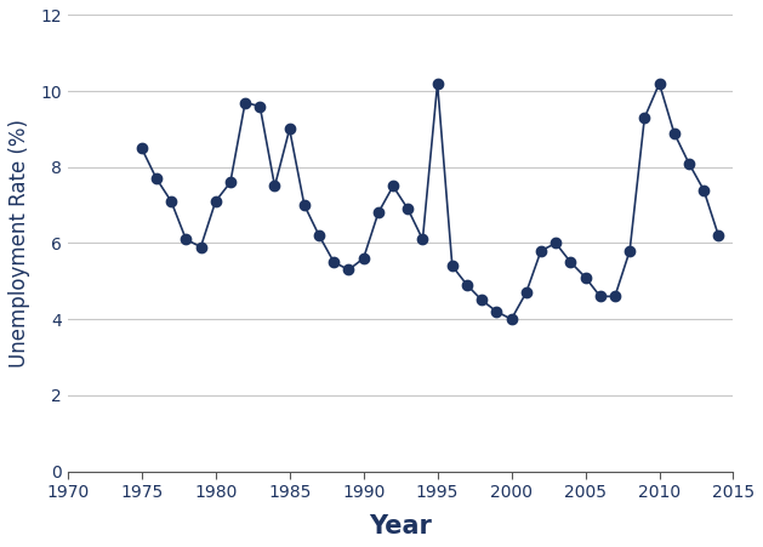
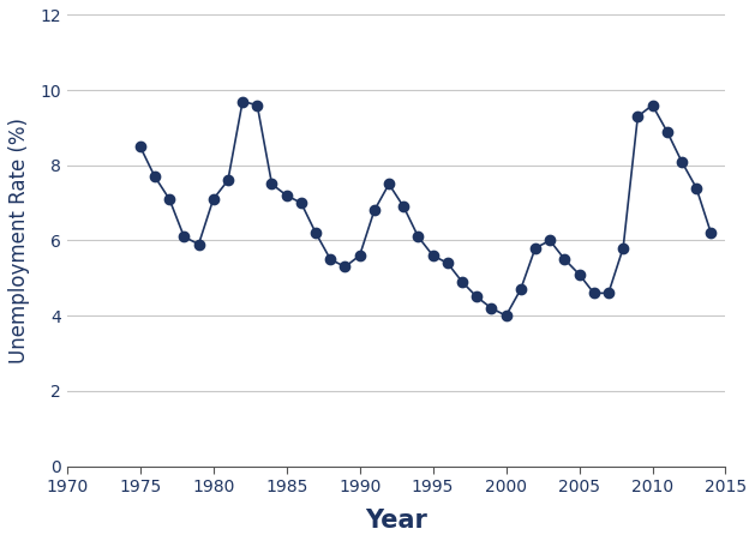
1985: 9.0 -> 7.2
1995: 10.2 -> 5.6
2010: 10.2 -> 9.6
